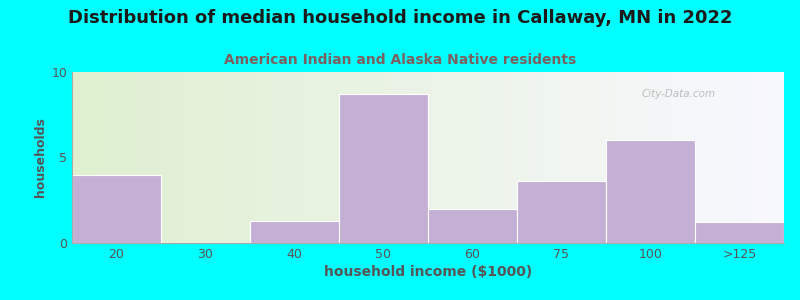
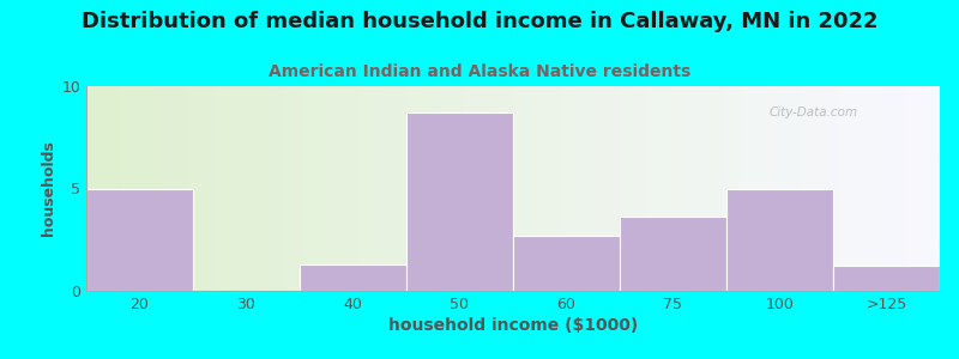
20: 4.0 -> 5.0
60: 2.0 -> 2.7
100: 6.0 -> 5.0
